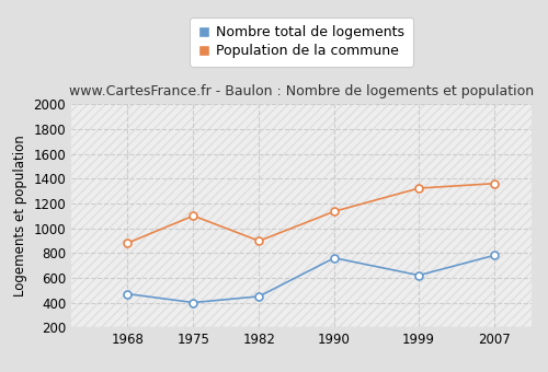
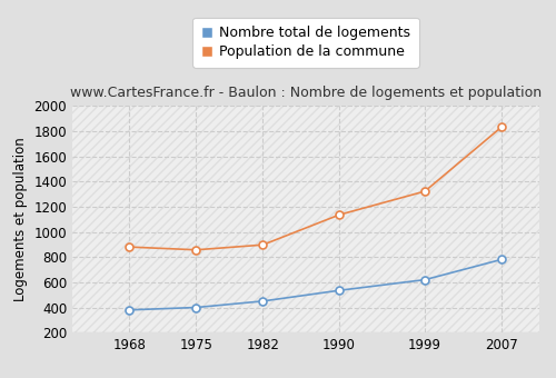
Nombre total de logements/1968: 470 -> 380
Population de la commune/1975: 1100 -> 860
Nombre total de logements/1990: 760 -> 540
Population de la commune/2007: 1360 -> 1830
